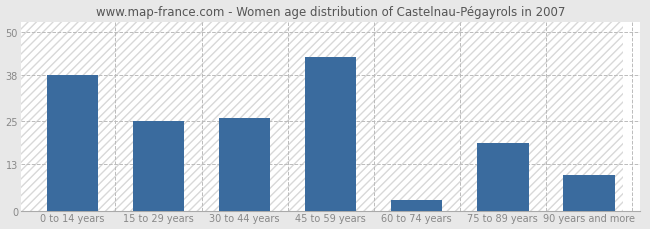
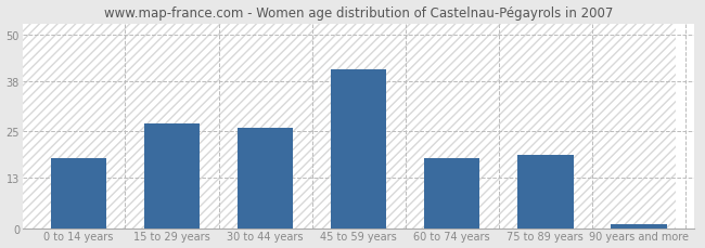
0 to 14 years: 38 -> 18
15 to 29 years: 25 -> 27
45 to 59 years: 43 -> 41
60 to 74 years: 3 -> 18
90 years and more: 10 -> 1
